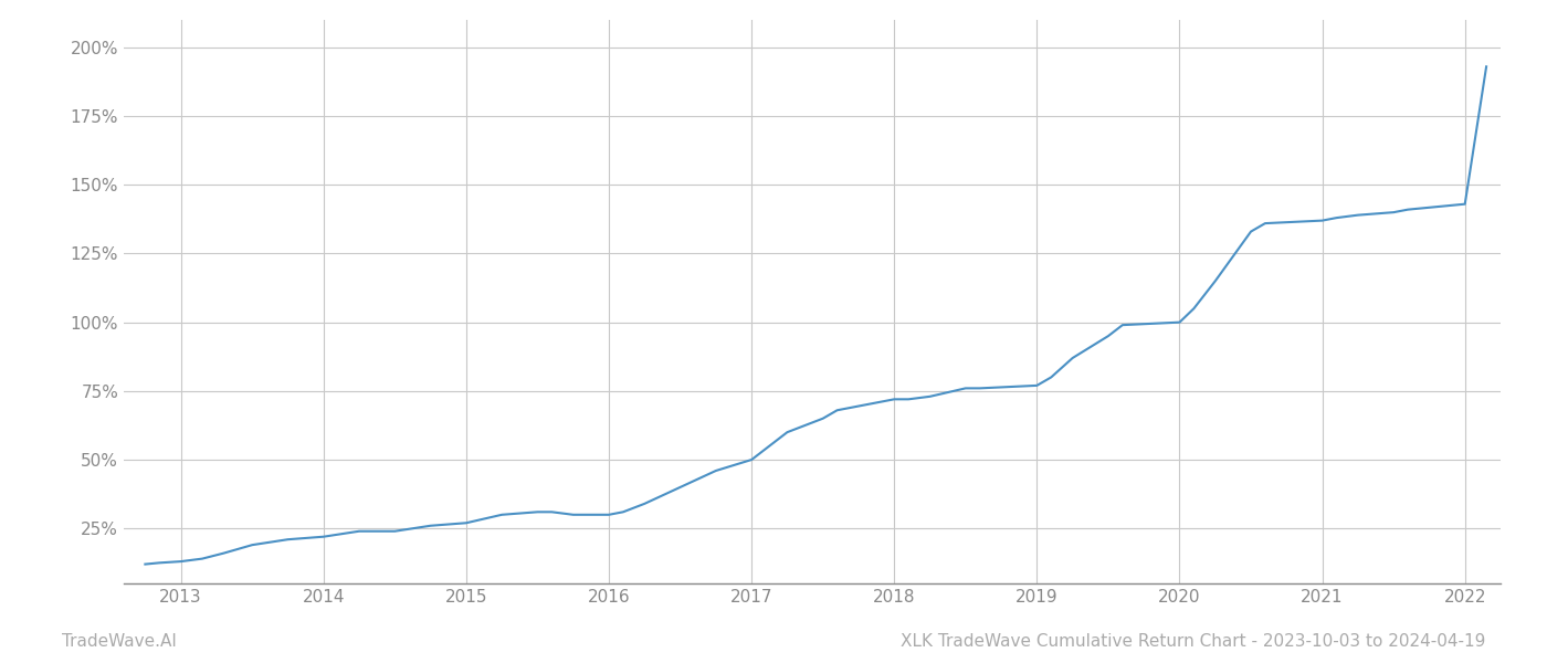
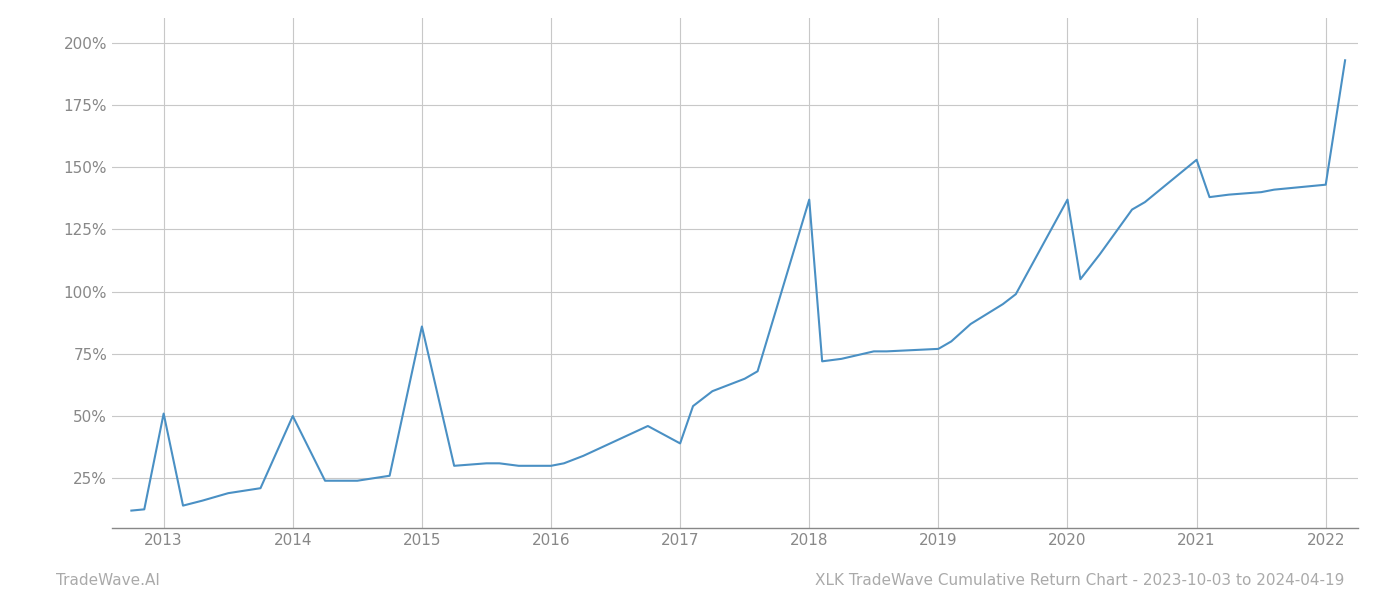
2013: 13.0% -> 51.0%
2014: 22.0% -> 50.0%
2015: 27.0% -> 86.0%
2017: 50.0% -> 39.0%
2018: 72.0% -> 137.0%
2020: 100.0% -> 137.0%
2021: 137.0% -> 153.0%
